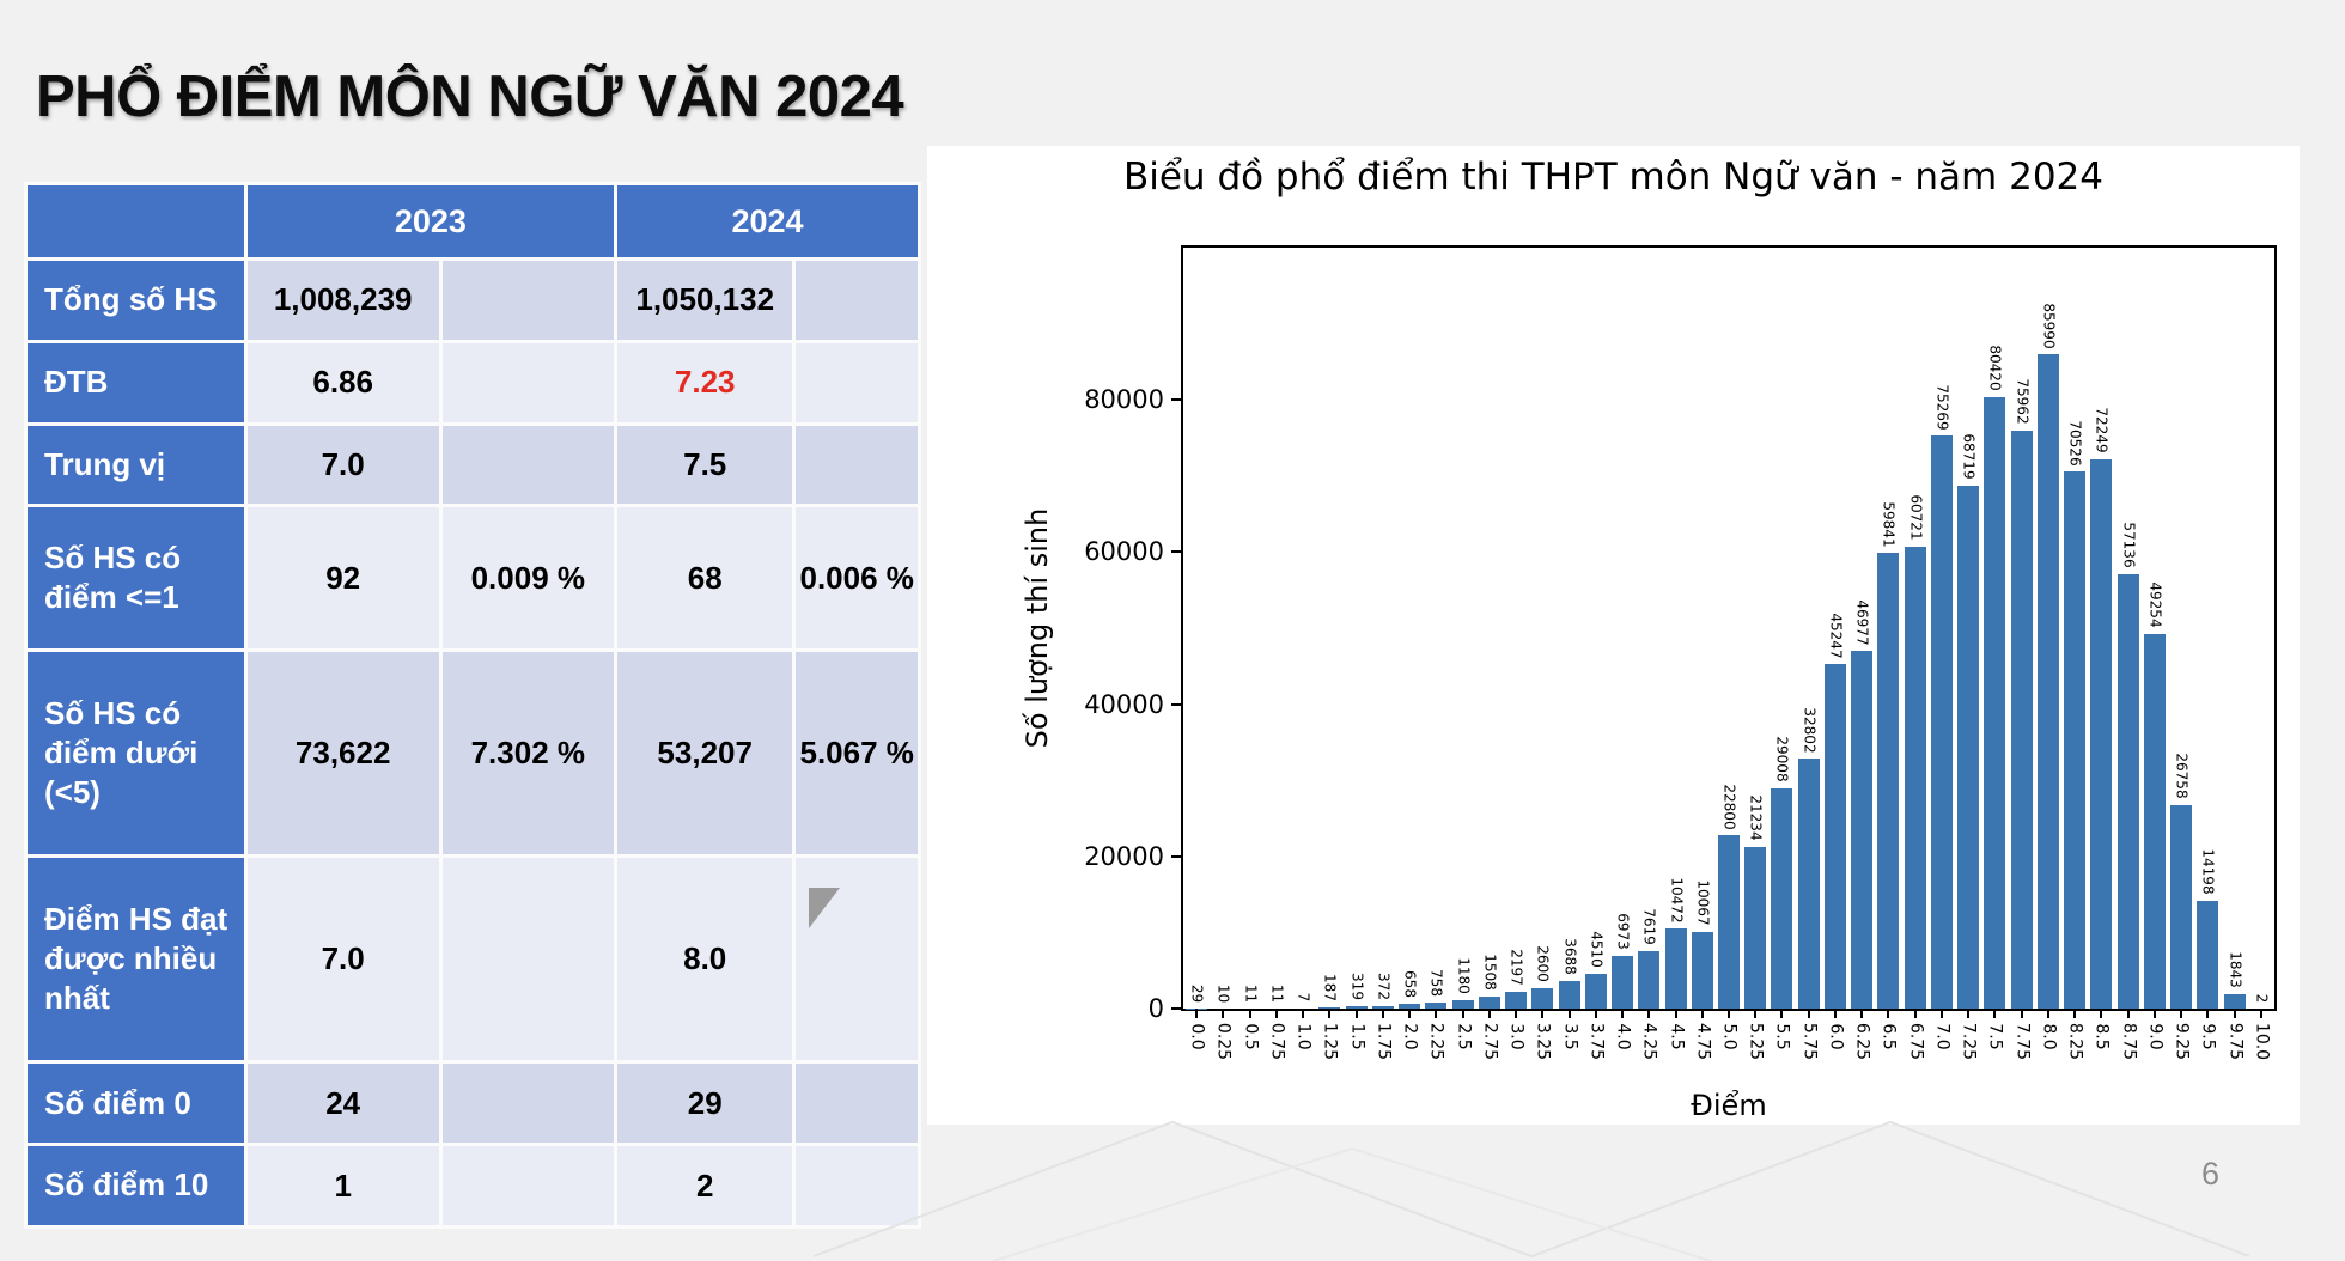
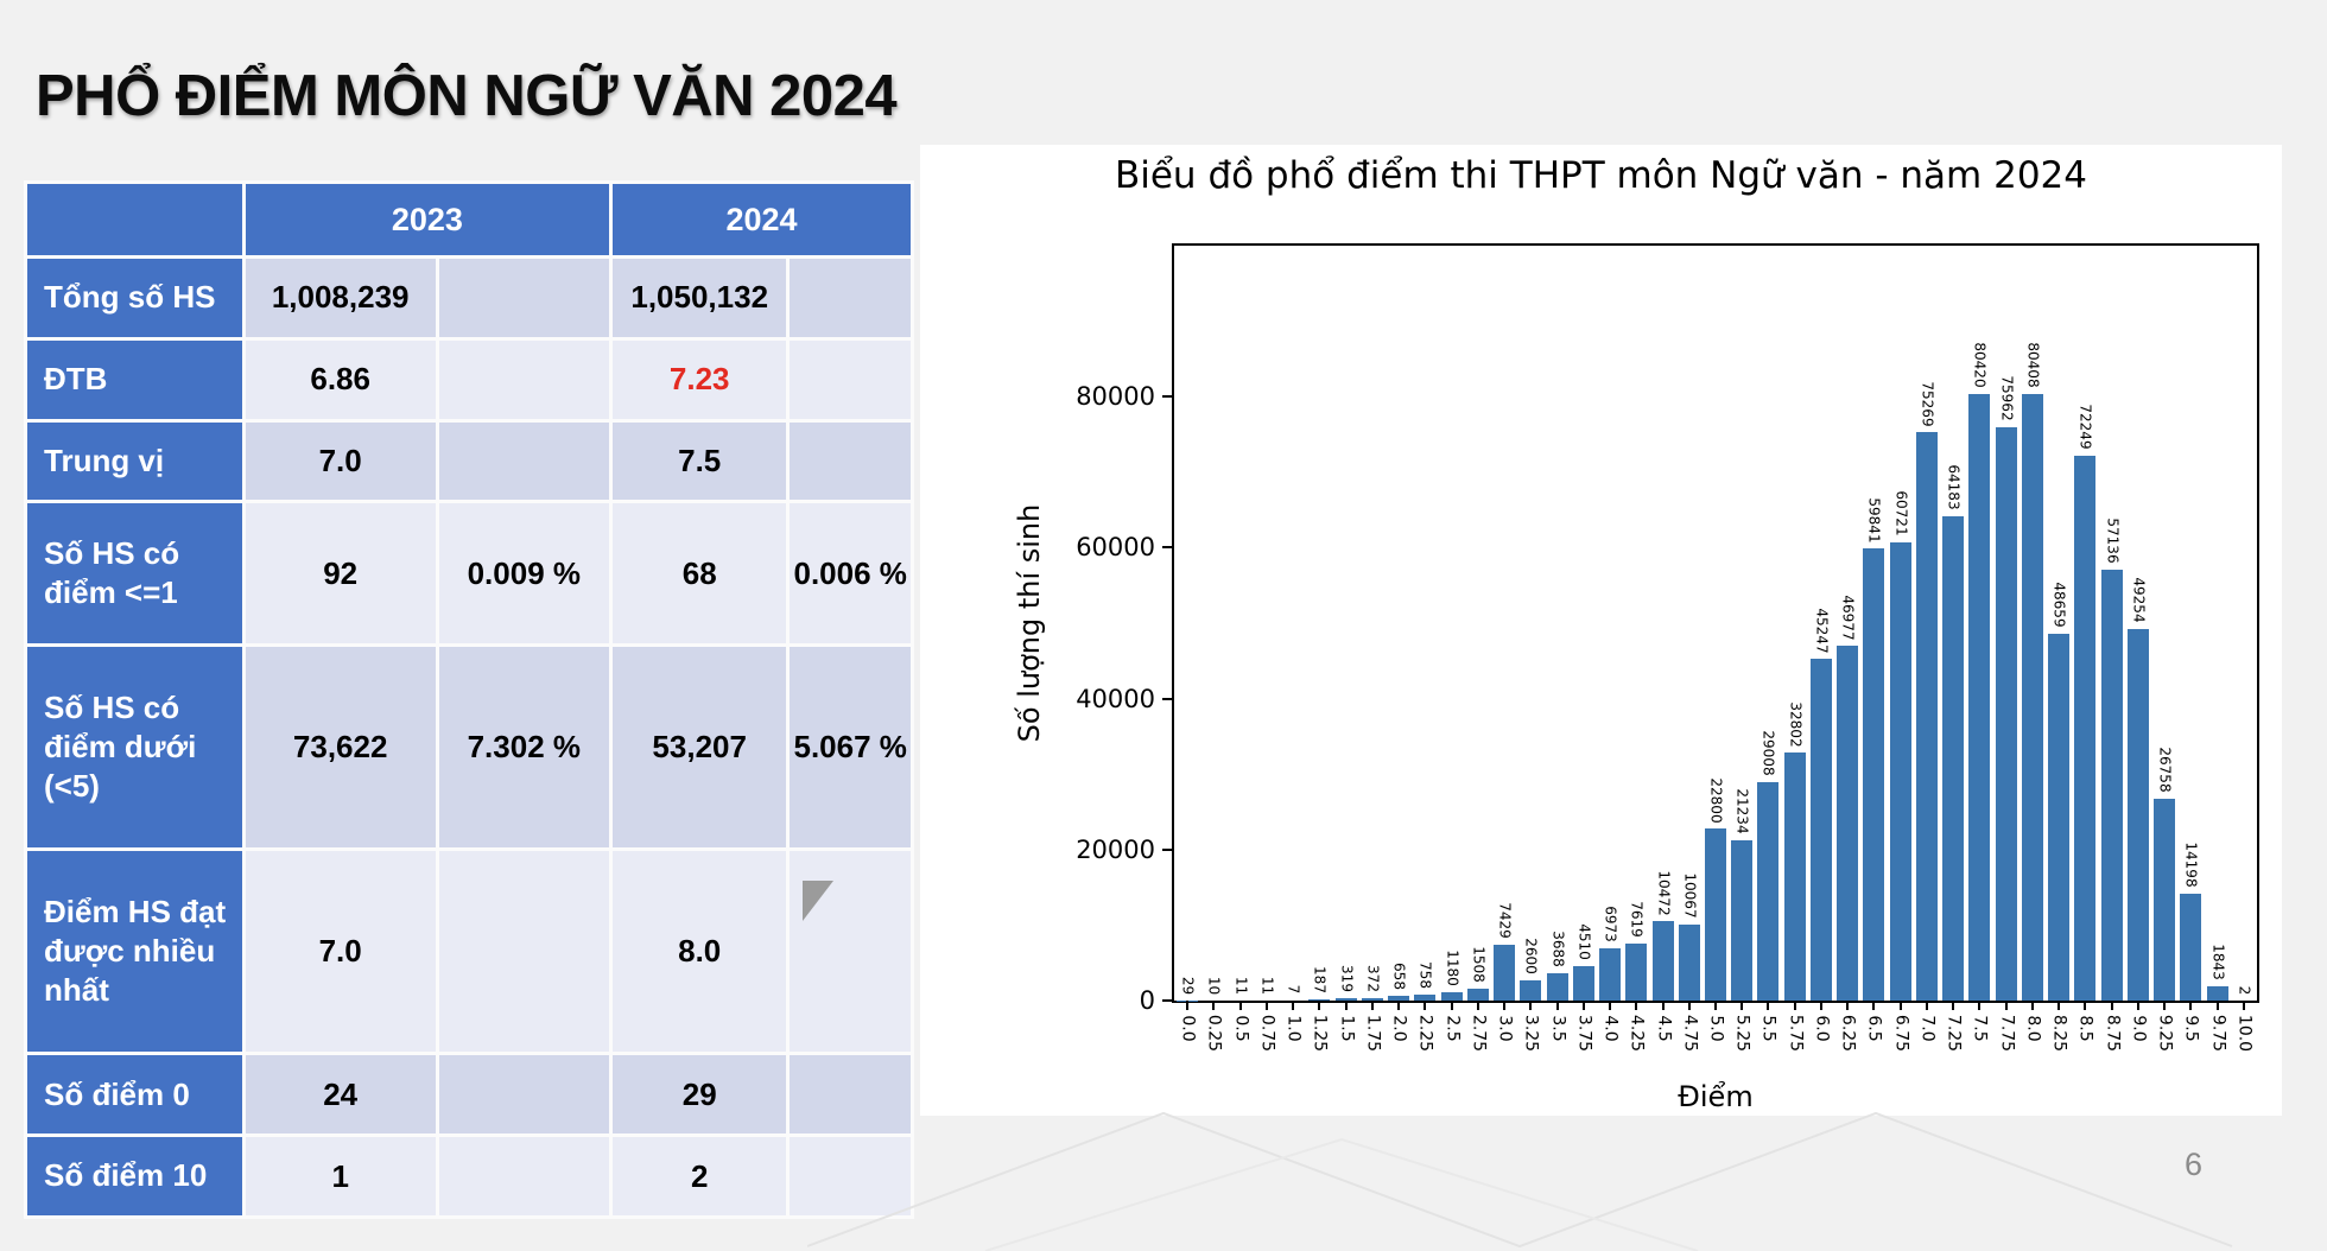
3.0: 2197 -> 7429
7.25: 68719 -> 64183
8.0: 85990 -> 80408
8.25: 70526 -> 48659
